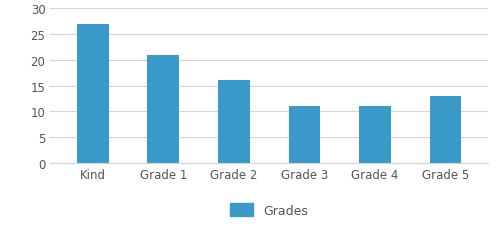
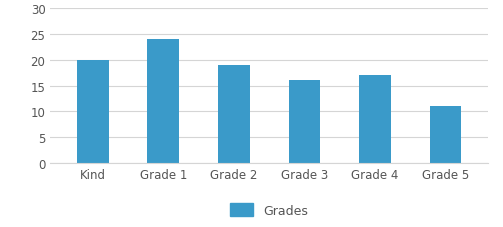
Kind: 27 -> 20
Grade 1: 21 -> 24
Grade 2: 16 -> 19
Grade 3: 11 -> 16
Grade 4: 11 -> 17
Grade 5: 13 -> 11
